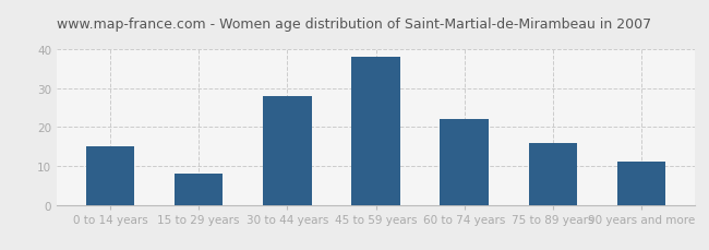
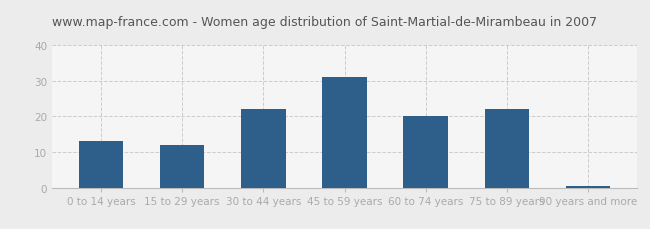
0 to 14 years: 15.0 -> 13.0
15 to 29 years: 8.0 -> 12.0
30 to 44 years: 28.0 -> 22.0
45 to 59 years: 38.0 -> 31.0
60 to 74 years: 22.0 -> 20.0
75 to 89 years: 16.0 -> 22.0
90 years and more: 11.0 -> 0.5
